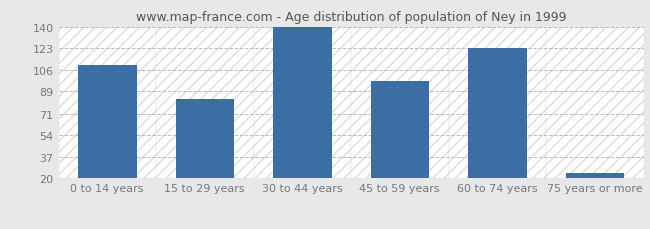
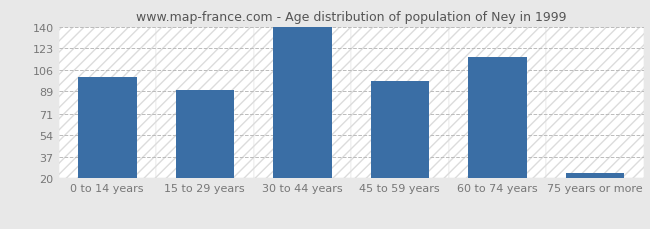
0 to 14 years: 110 -> 100
15 to 29 years: 83 -> 90
60 to 74 years: 123 -> 116
